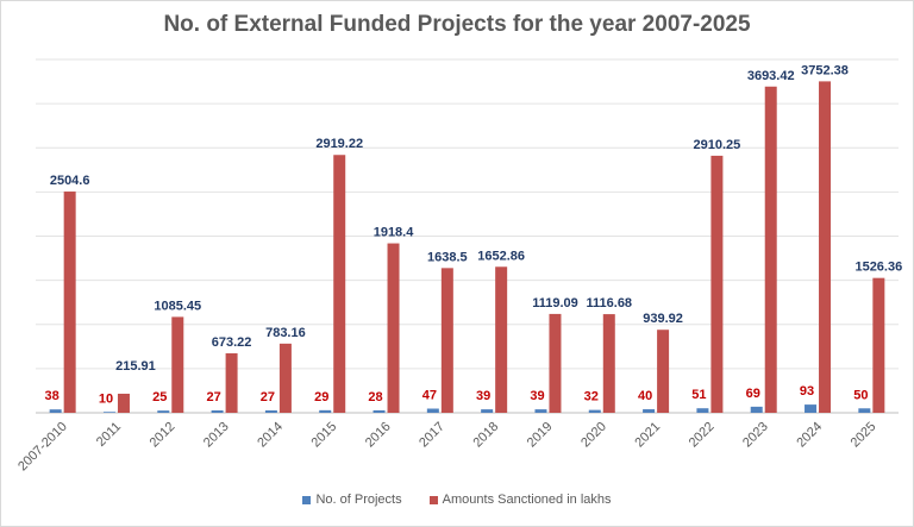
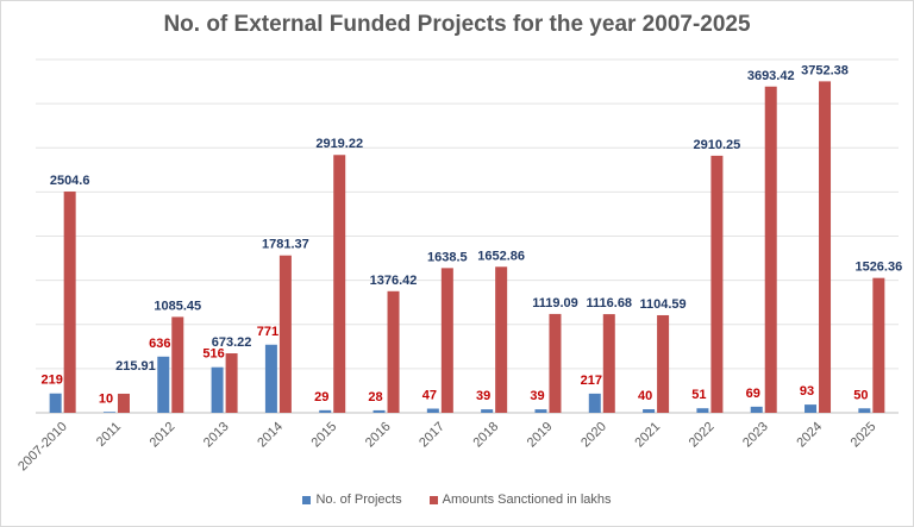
No. of Projects/2007-2010: 38 -> 219
No. of Projects/2012: 25 -> 636
No. of Projects/2013: 27 -> 516
No. of Projects/2014: 27 -> 771
Amounts Sanctioned in lakhs/2014: 783.16 -> 1781.37
Amounts Sanctioned in lakhs/2016: 1918.4 -> 1376.42
No. of Projects/2020: 32 -> 217
Amounts Sanctioned in lakhs/2021: 939.92 -> 1104.59
